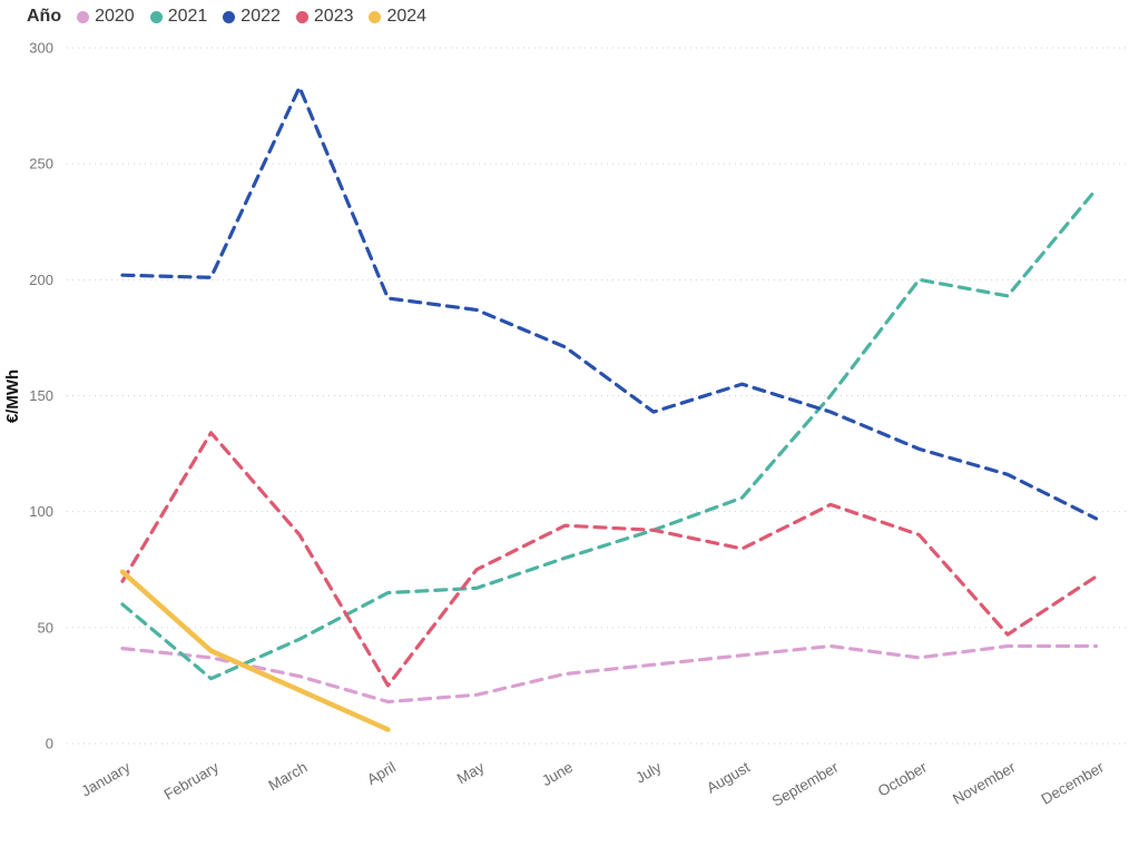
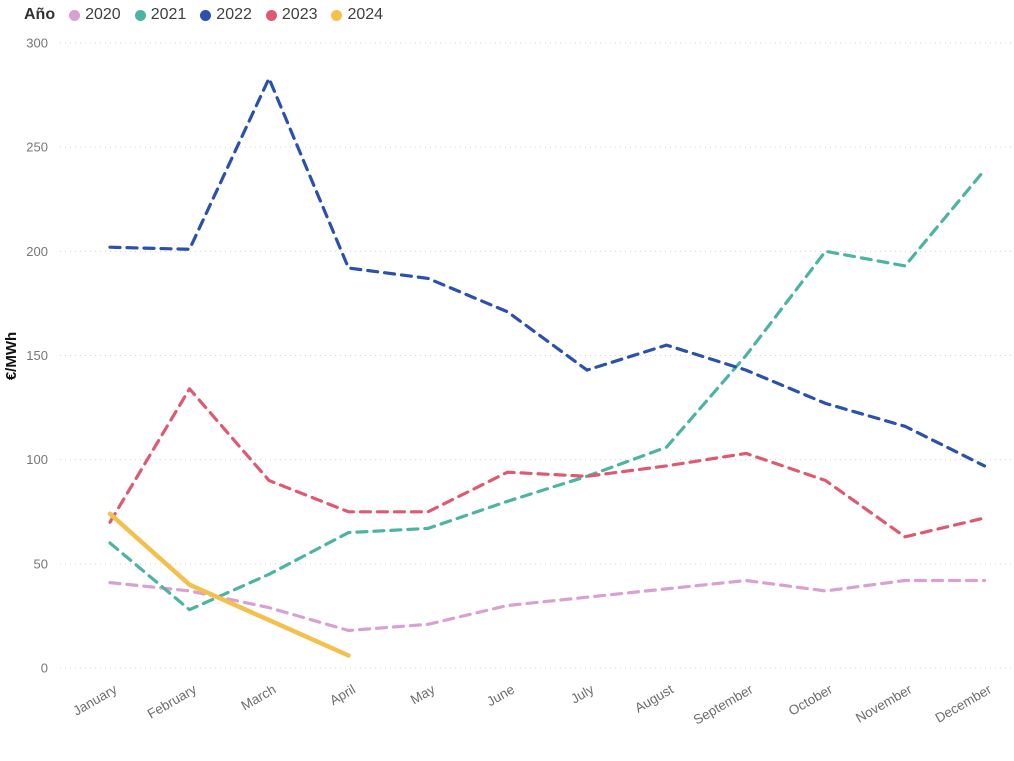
2023/April: 25 -> 75
2023/August: 84 -> 97
2023/November: 47 -> 63
